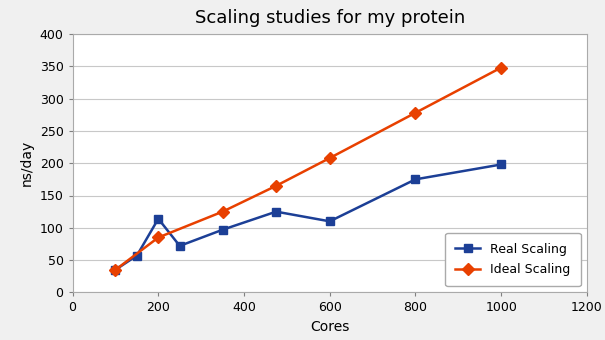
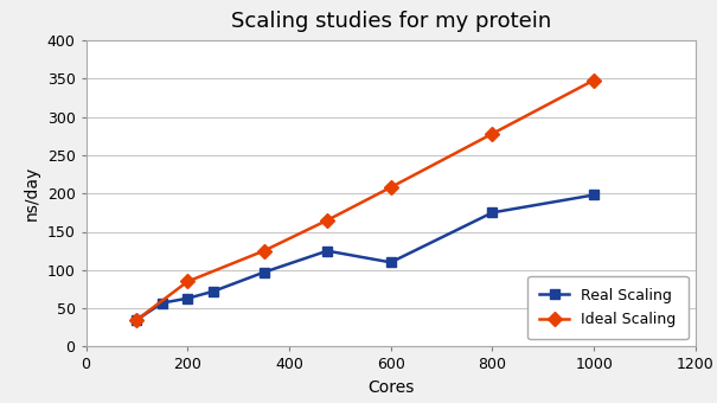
Real Scaling/200: 114 -> 63
